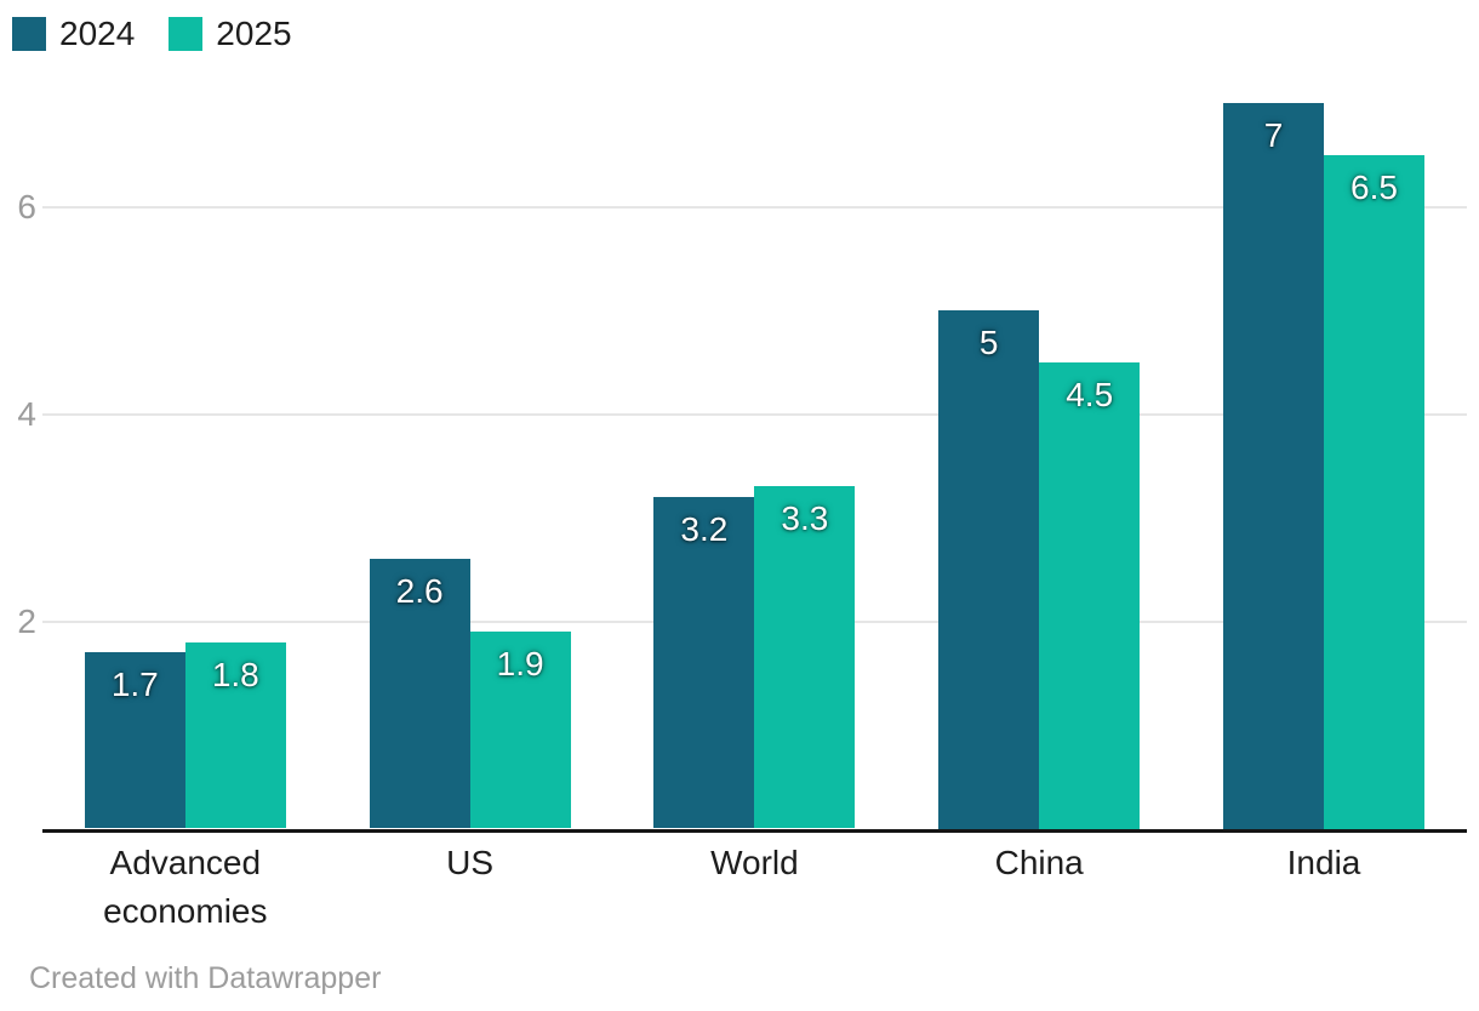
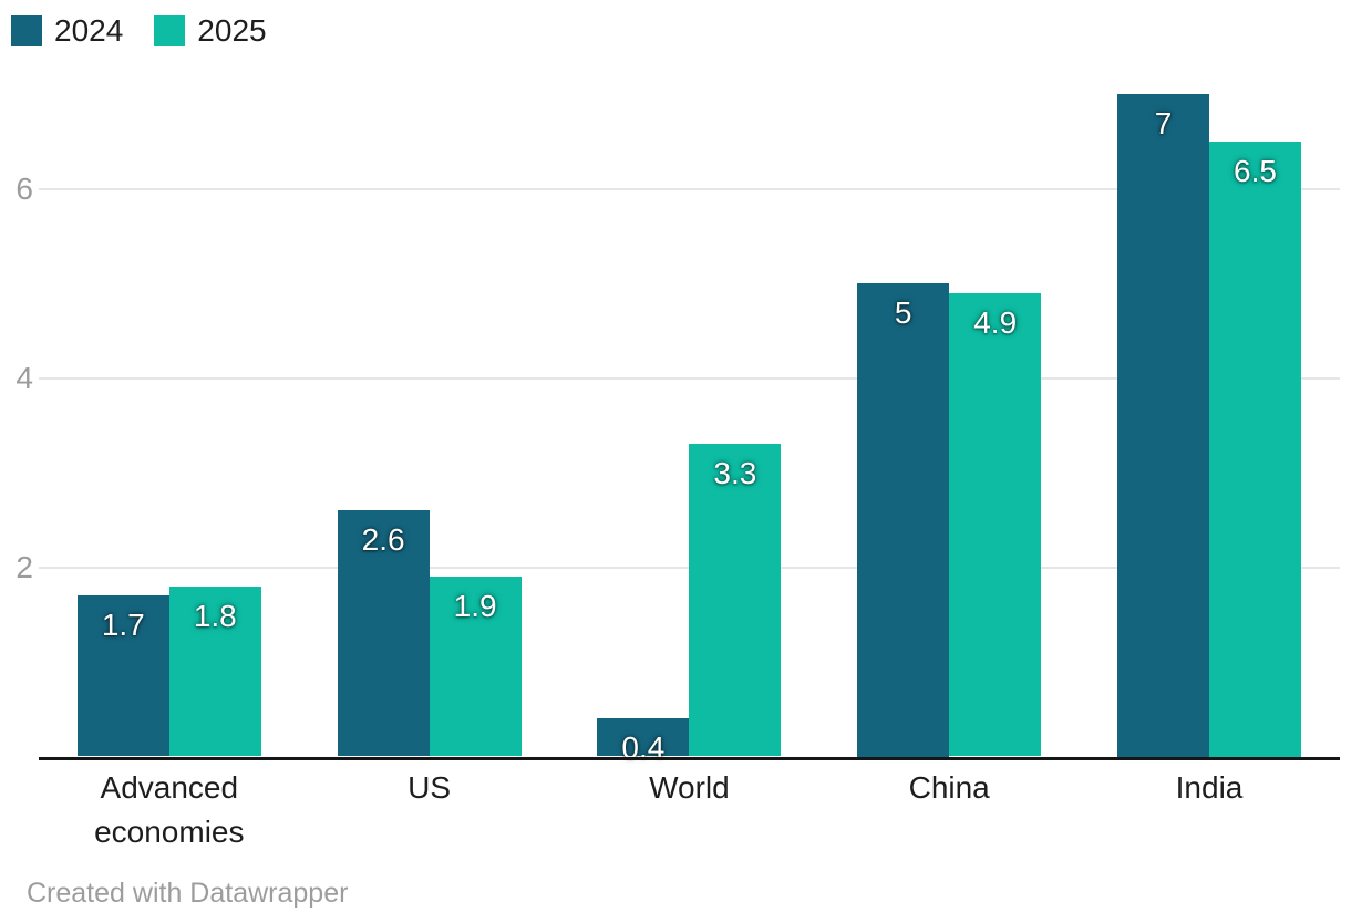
2024/World: 3.2 -> 0.4
2025/China: 4.5 -> 4.9
